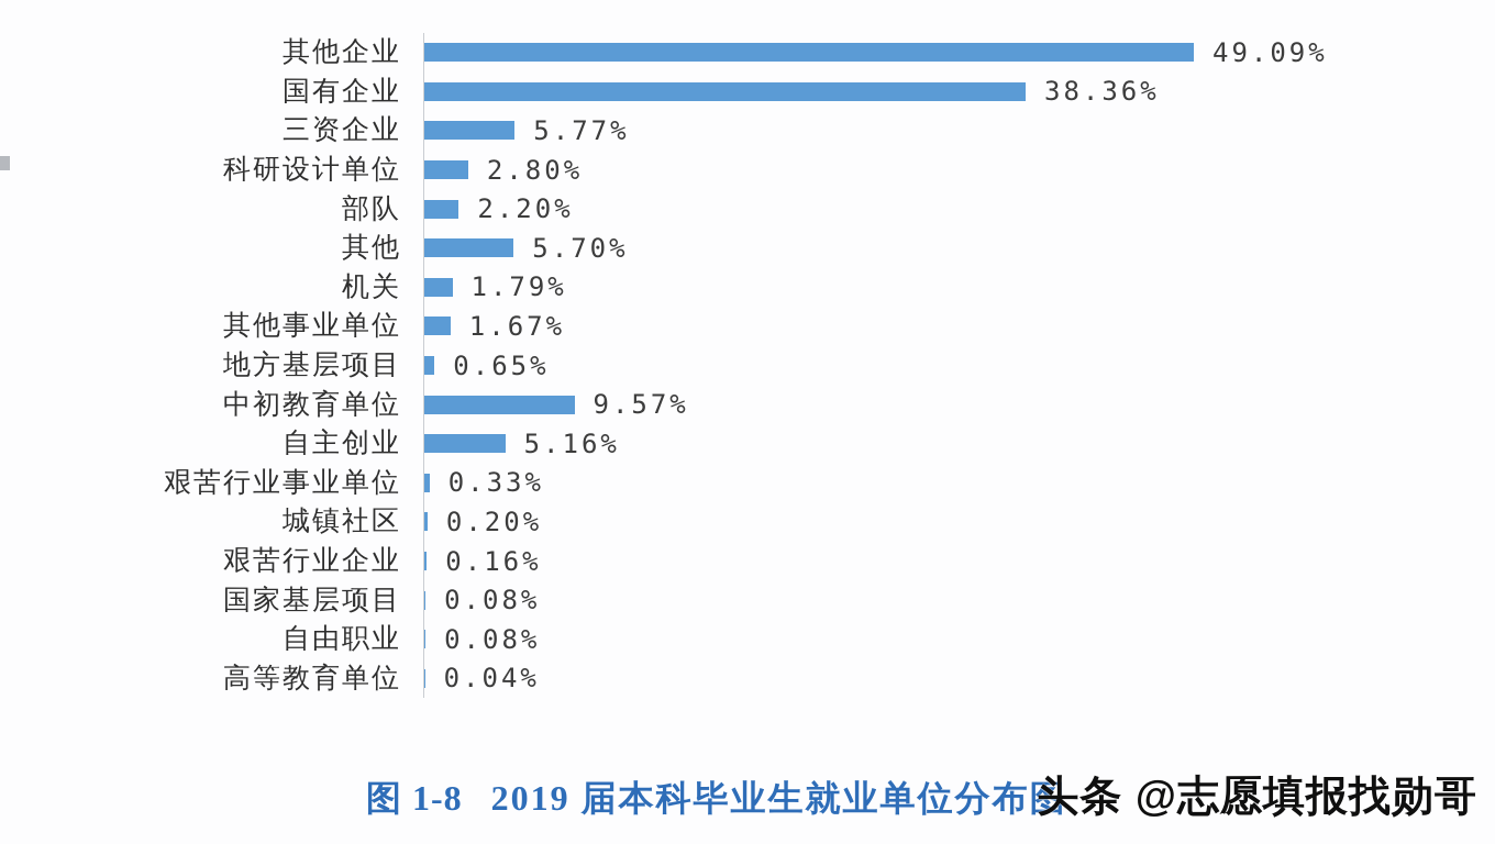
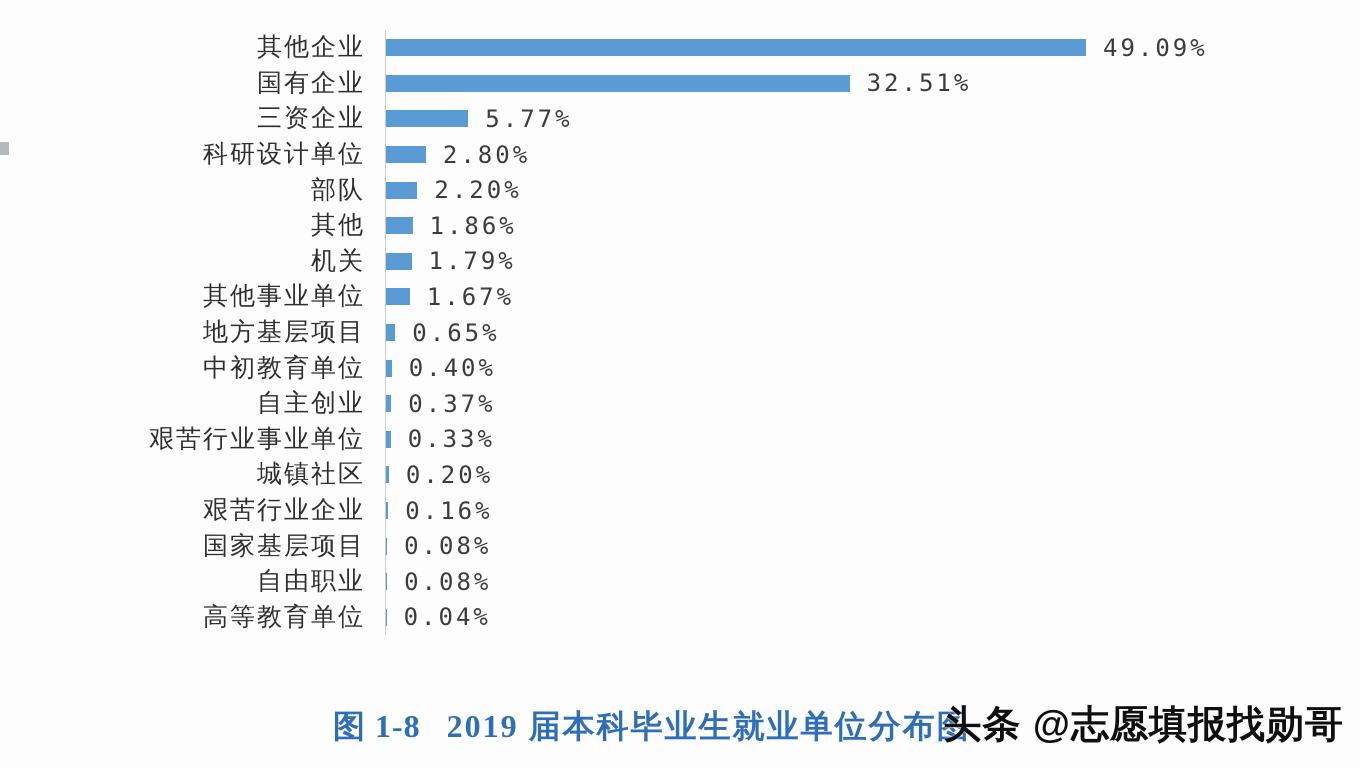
国有企业: 38.36% -> 32.51%
其他: 5.70% -> 1.86%
中初教育单位: 9.57% -> 0.40%
自主创业: 5.16% -> 0.37%
